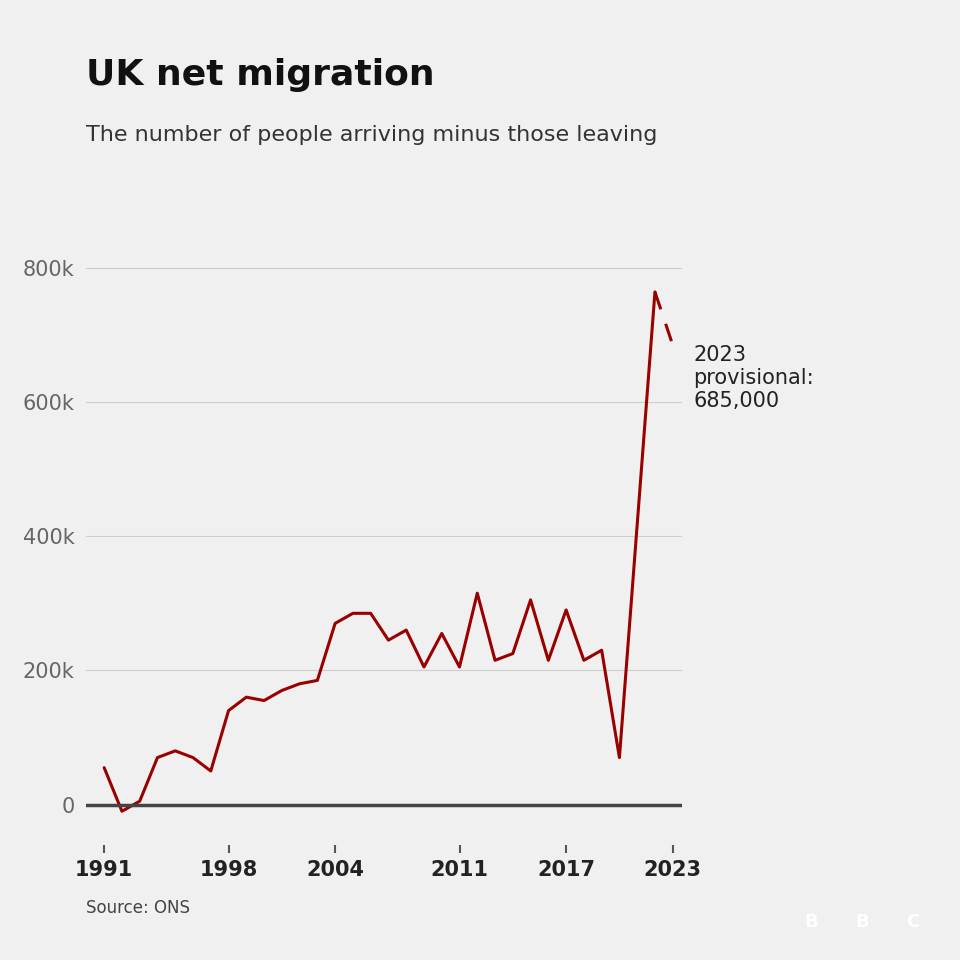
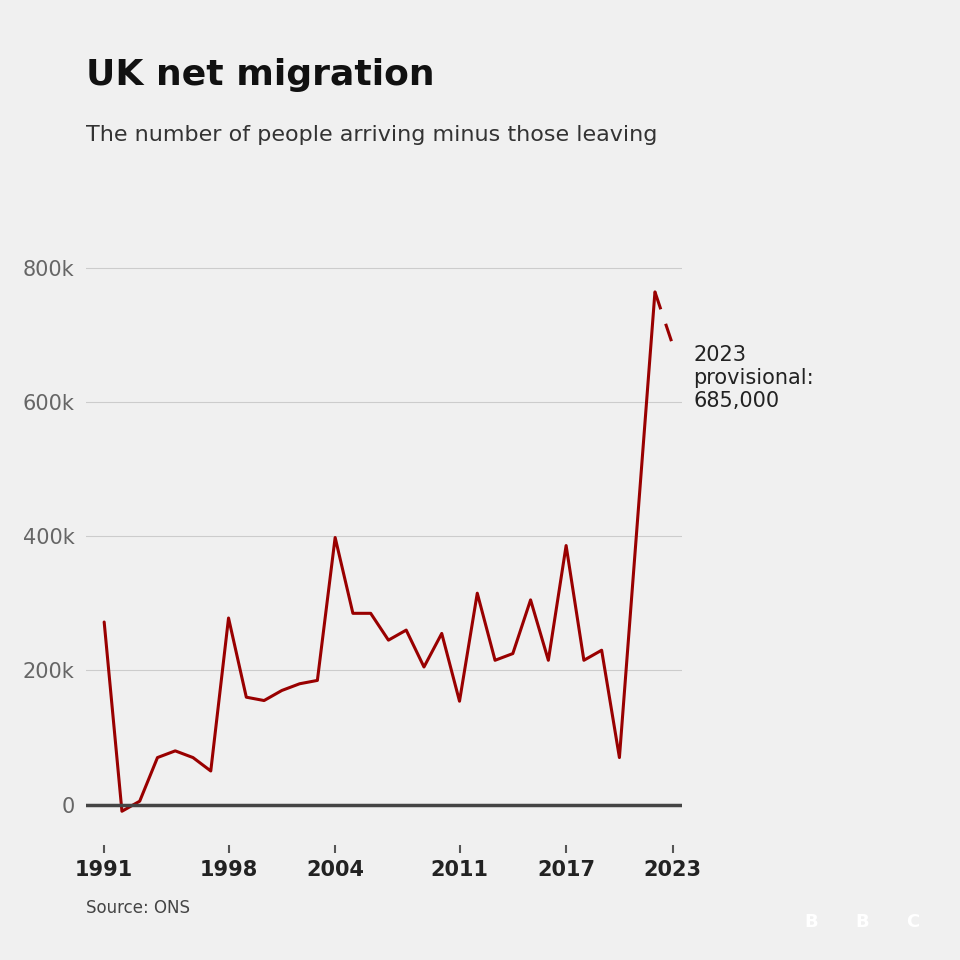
1991: 55k -> 272k
1998: 140k -> 278k
2004: 270k -> 398k
2011: 205k -> 154k
2017: 290k -> 386k
